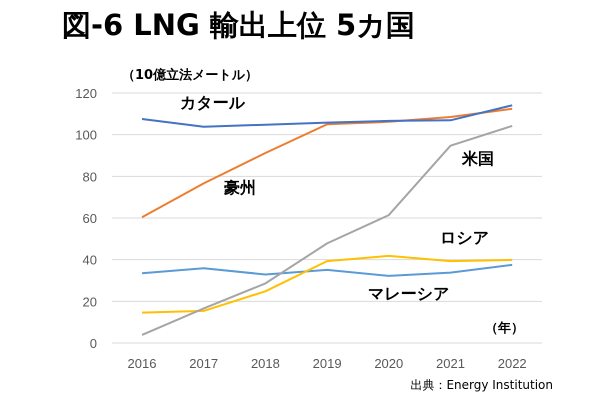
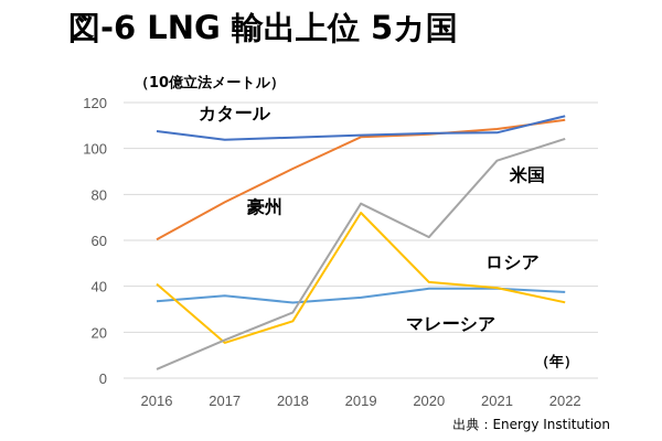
ロシア/2016: 15 -> 41
米国/2019: 48 -> 76
ロシア/2019: 39 -> 72
マレーシア/2020: 32 -> 39
マレーシア/2021: 34 -> 39
ロシア/2022: 40 -> 33
